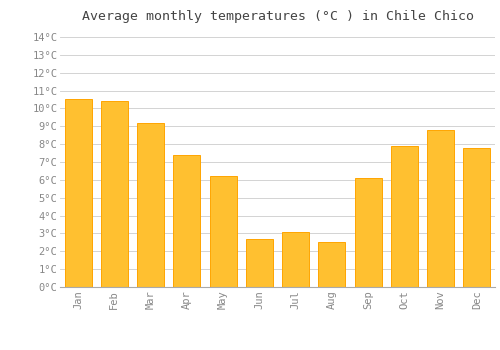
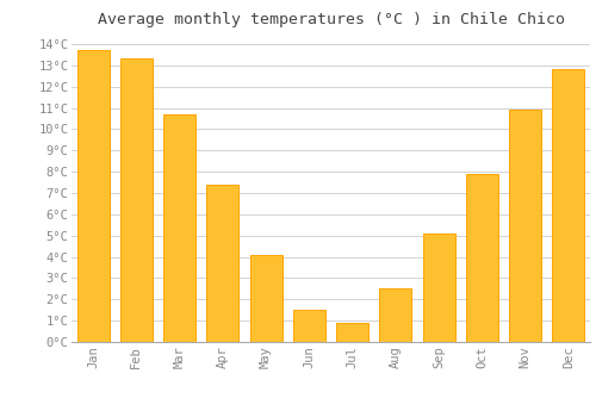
Jan: 10.5°C -> 13.7°C
Feb: 10.4°C -> 13.3°C
Mar: 9.2°C -> 10.7°C
May: 6.2°C -> 4.1°C
Jun: 2.7°C -> 1.5°C
Jul: 3.1°C -> 0.9°C
Sep: 6.1°C -> 5.1°C
Nov: 8.8°C -> 10.9°C
Dec: 7.8°C -> 12.8°C
